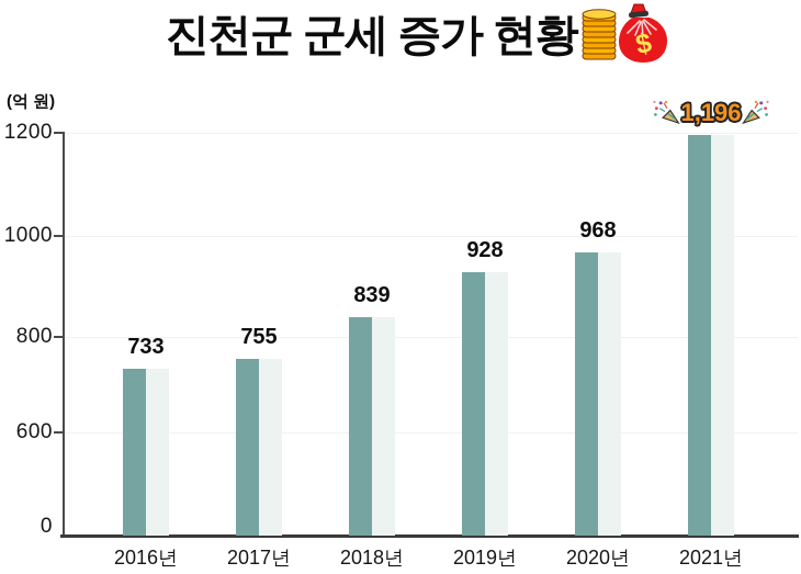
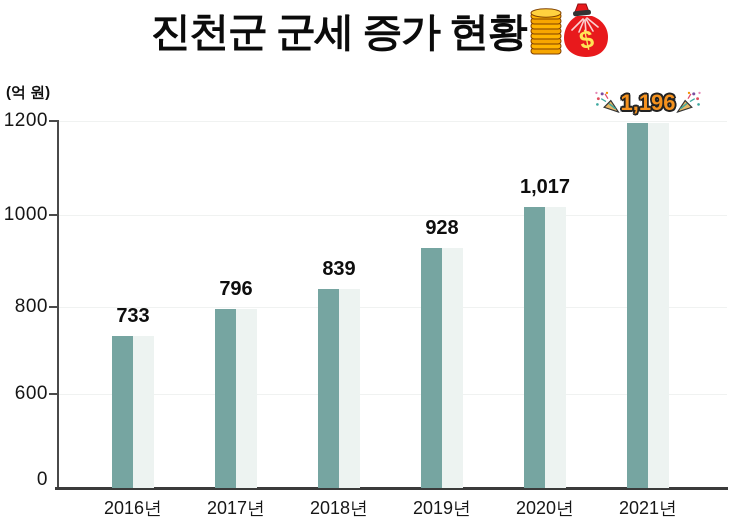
2017년: 755 -> 796
2020년: 968 -> 1,017
